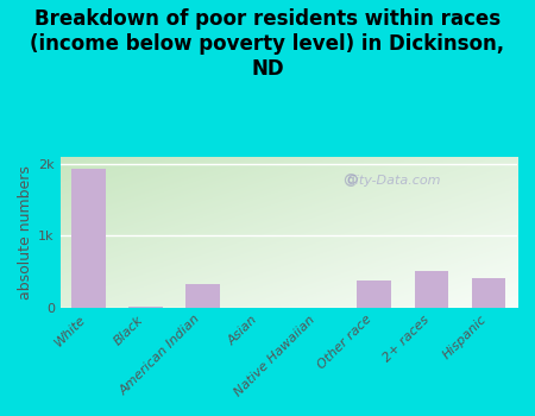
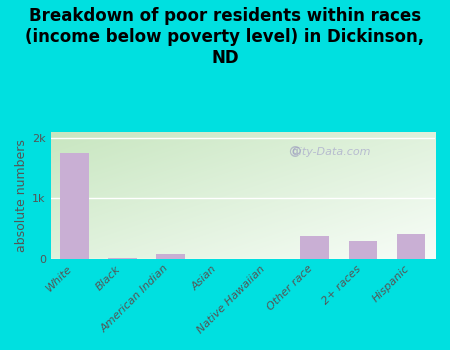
White: 1.92k -> 1.75k
American Indian: 0.32k -> 0.08k
2+ races: 0.50k -> 0.29k
